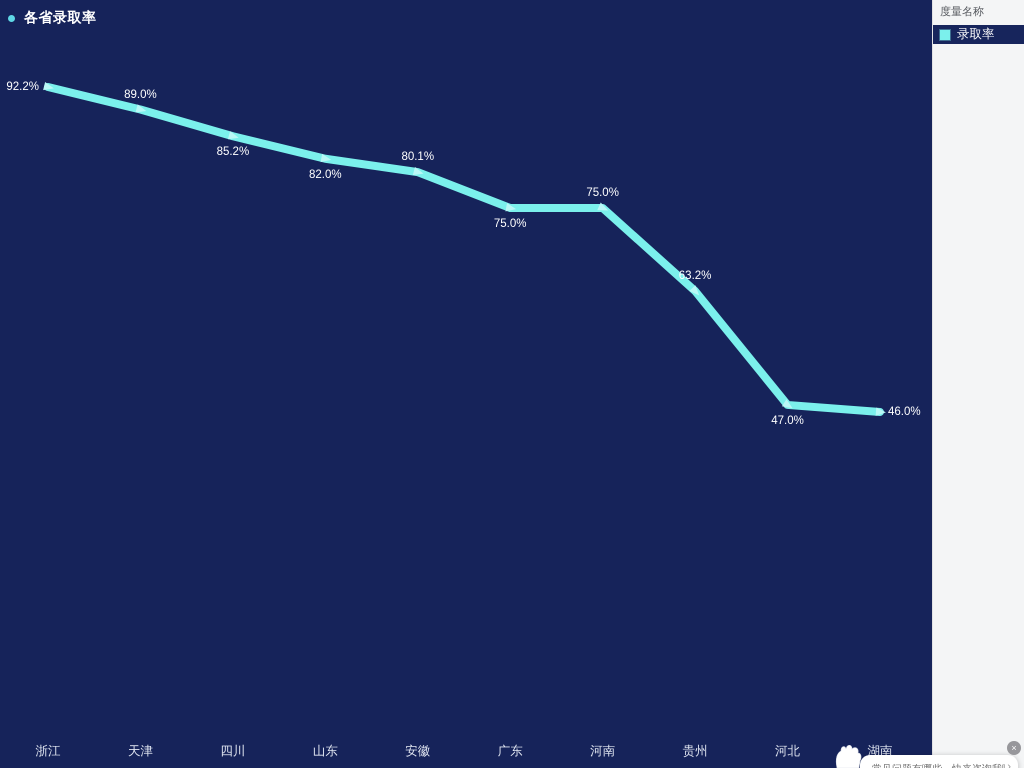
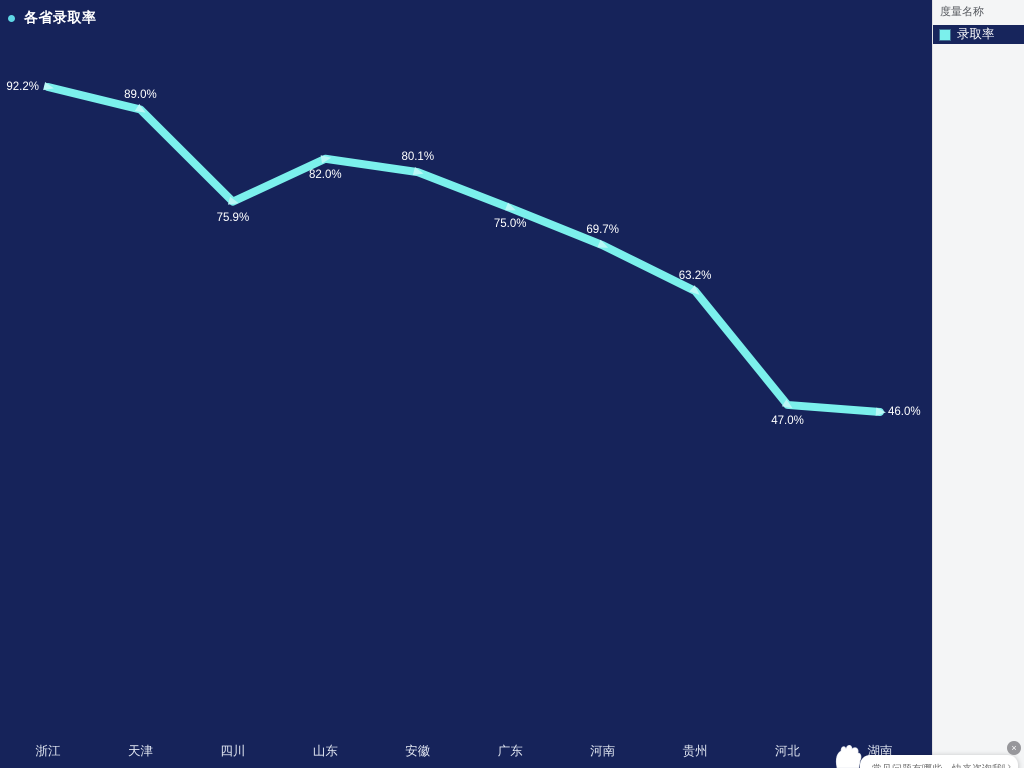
四川: 85.2% -> 75.9%
河南: 75.0% -> 69.7%
